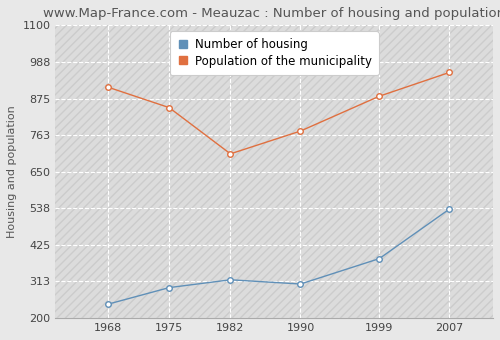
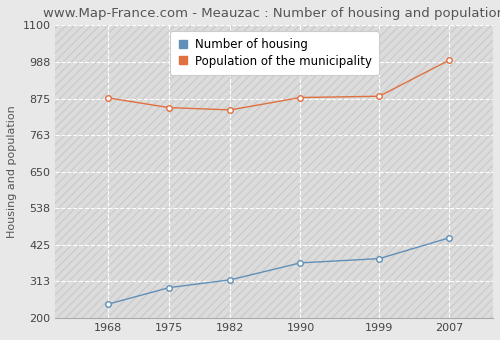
Population of the municipality/1968: 910 -> 877
Population of the municipality/1982: 705 -> 840
Number of housing/1990: 305 -> 370
Population of the municipality/1990: 775 -> 878
Number of housing/2007: 535 -> 447
Population of the municipality/2007: 955 -> 993
